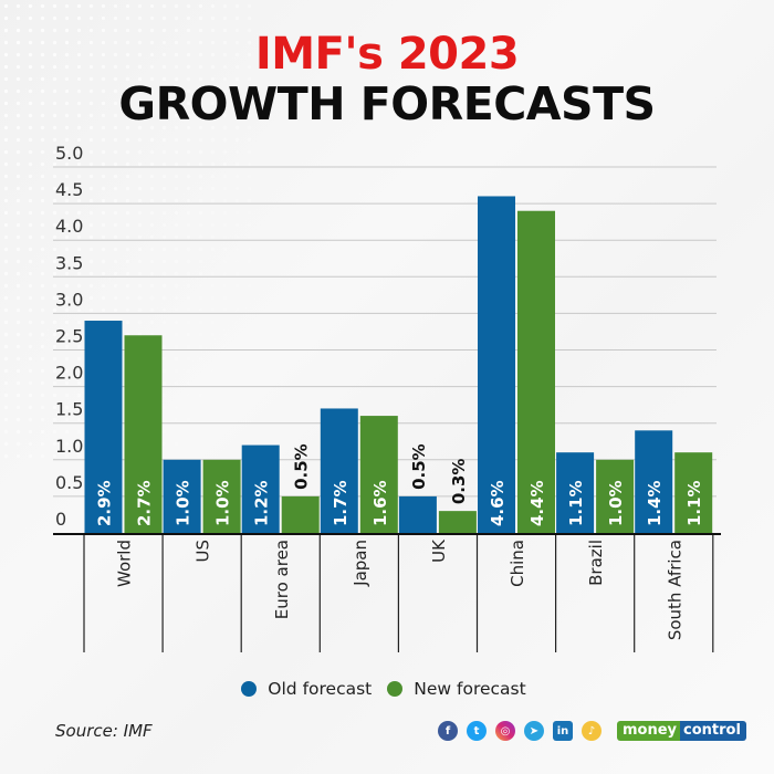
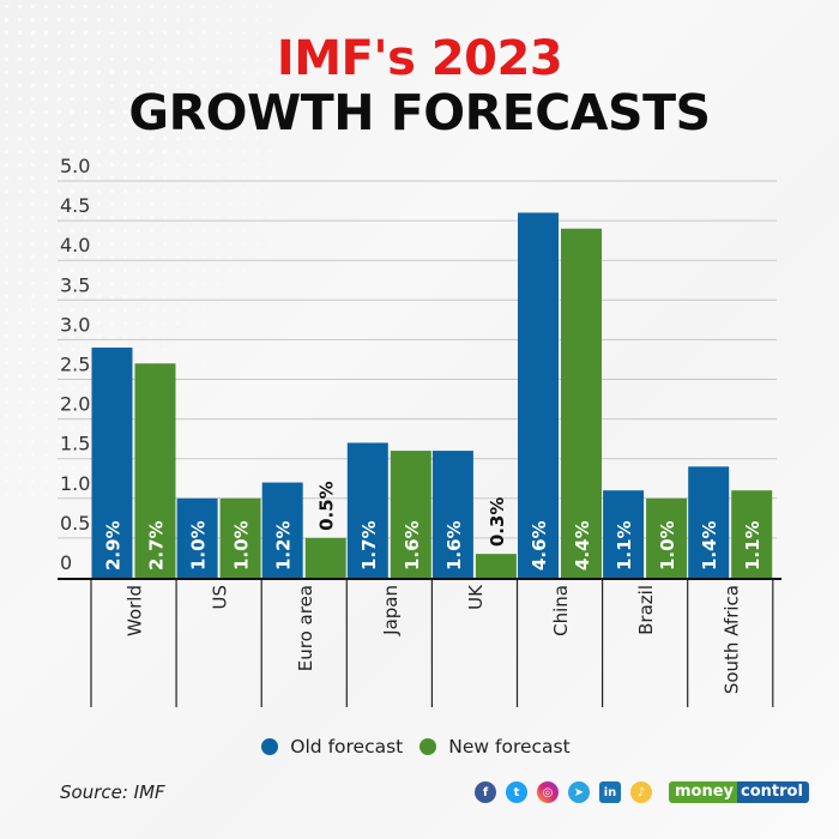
Old forecast/UK: 0.5% -> 1.6%
